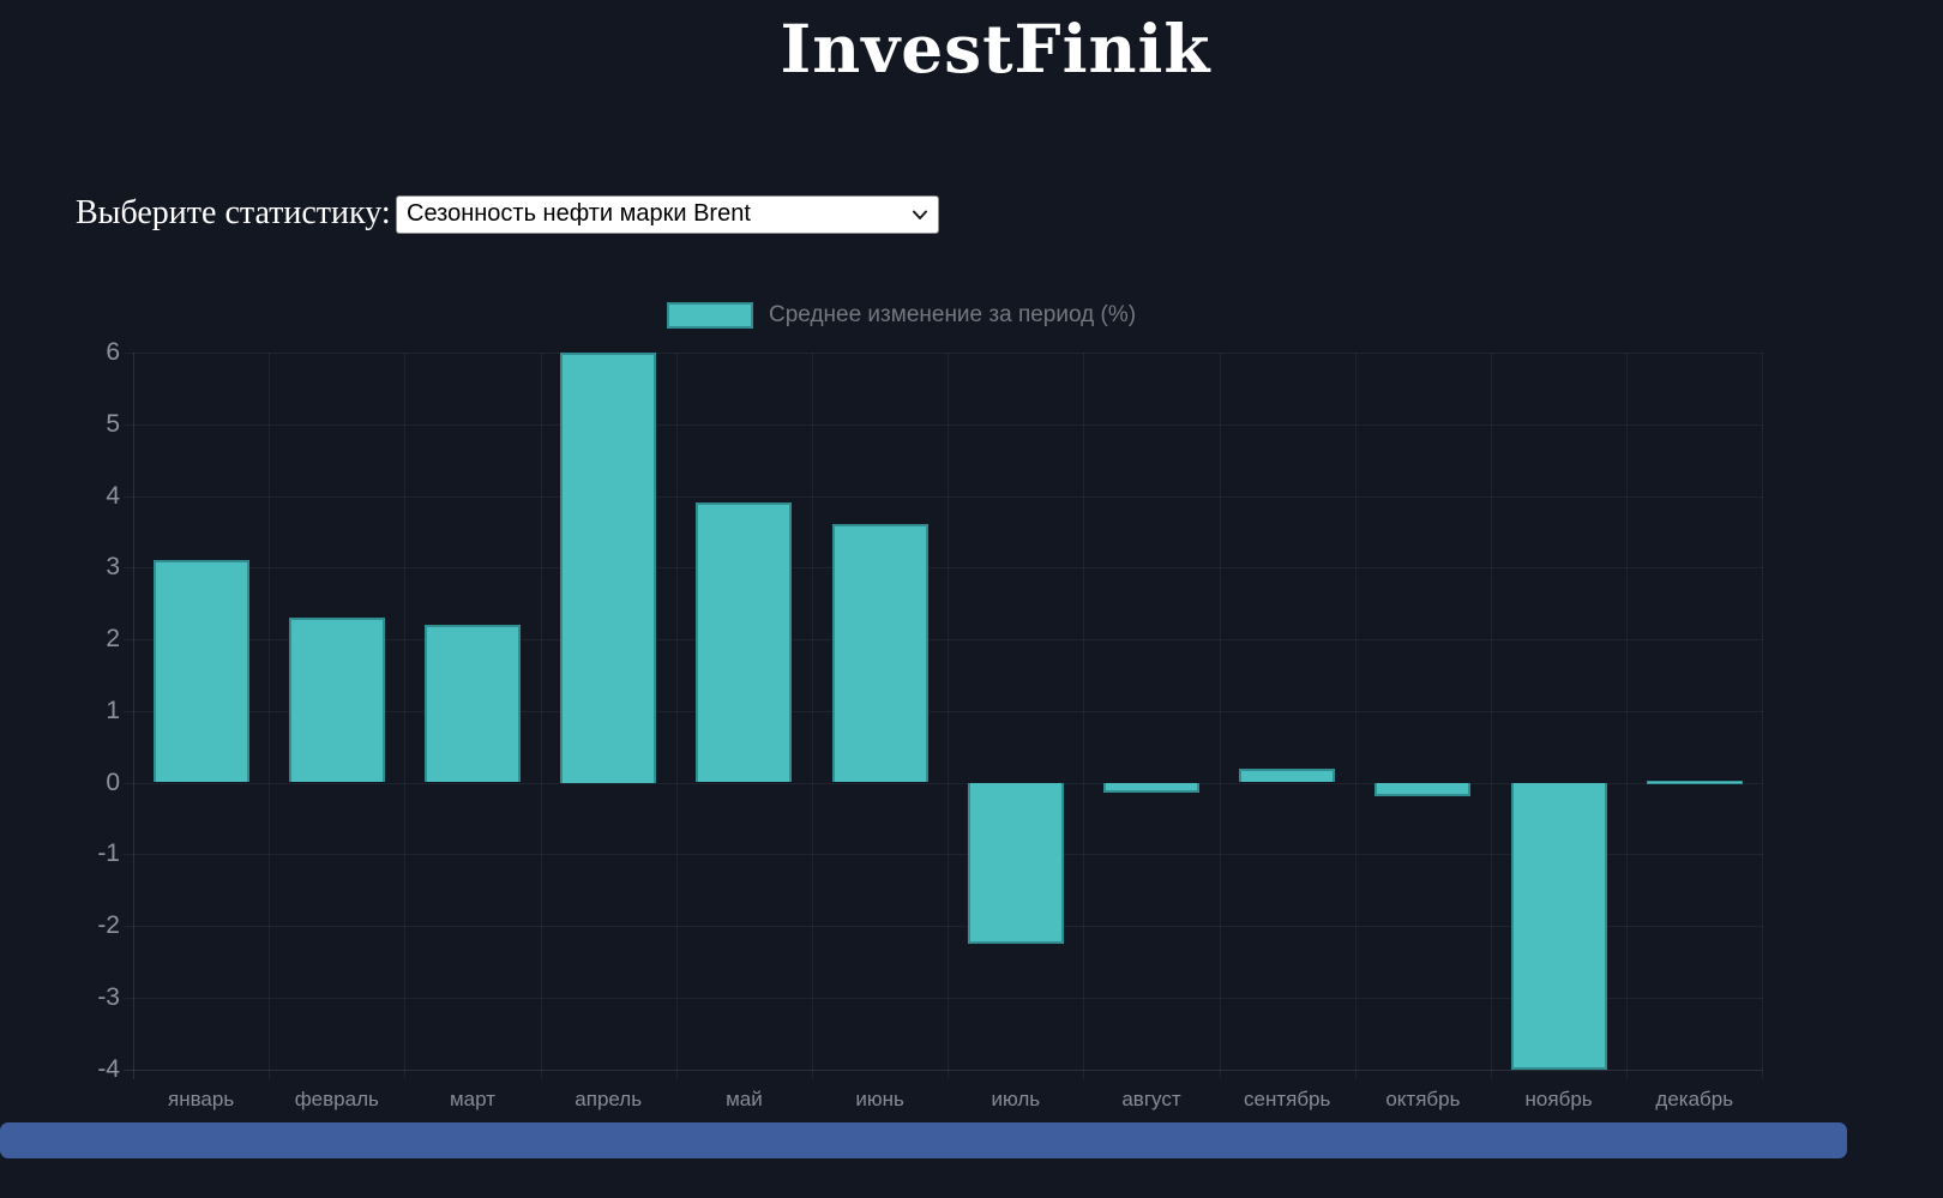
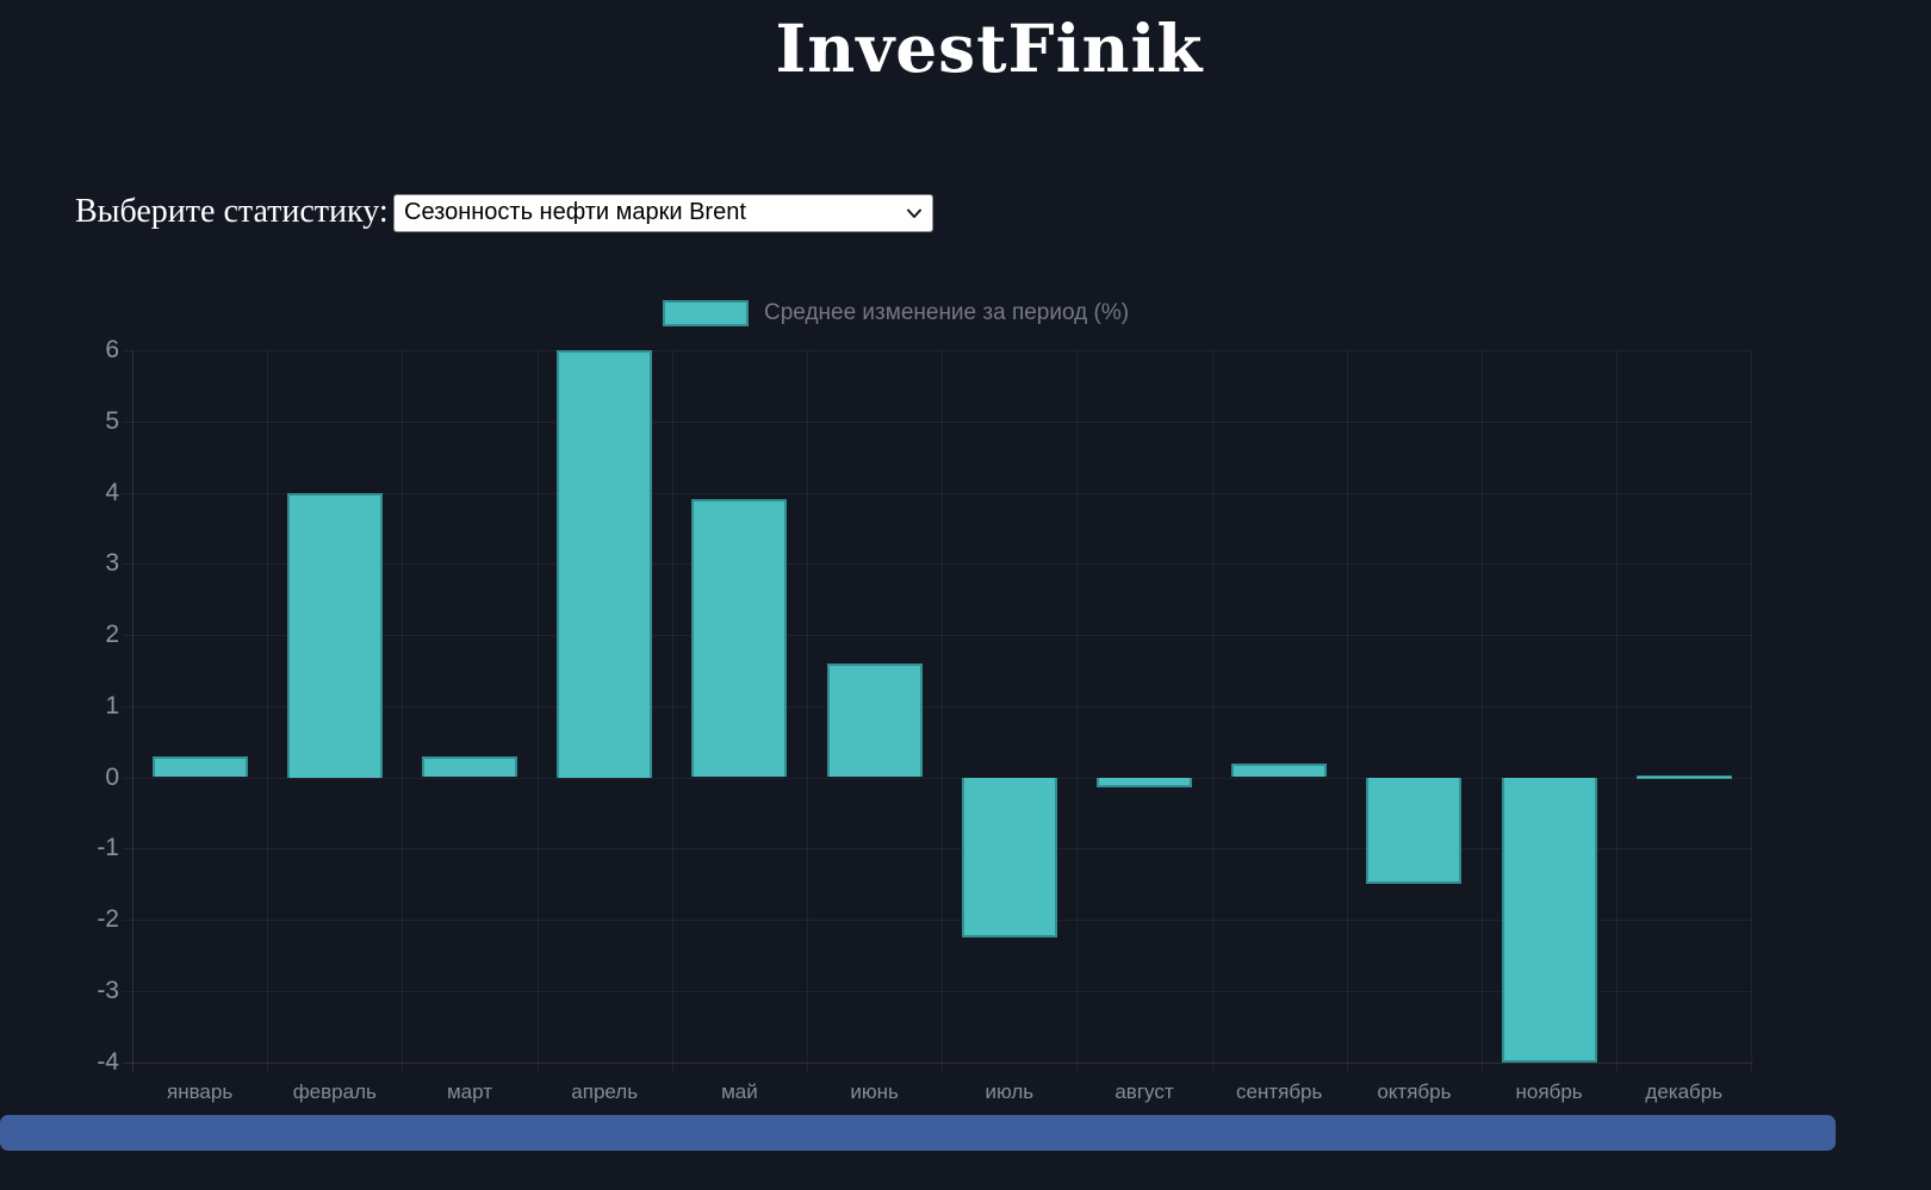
январь: 3.1 -> 0.3
февраль: 2.3 -> 4.0
март: 2.2 -> 0.3
июнь: 3.6 -> 1.6
октябрь: -0.2 -> -1.5
